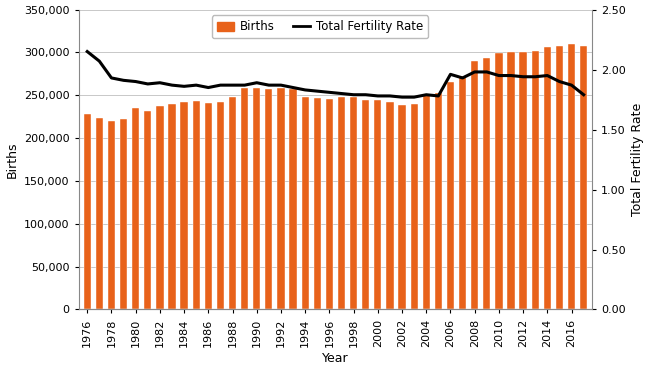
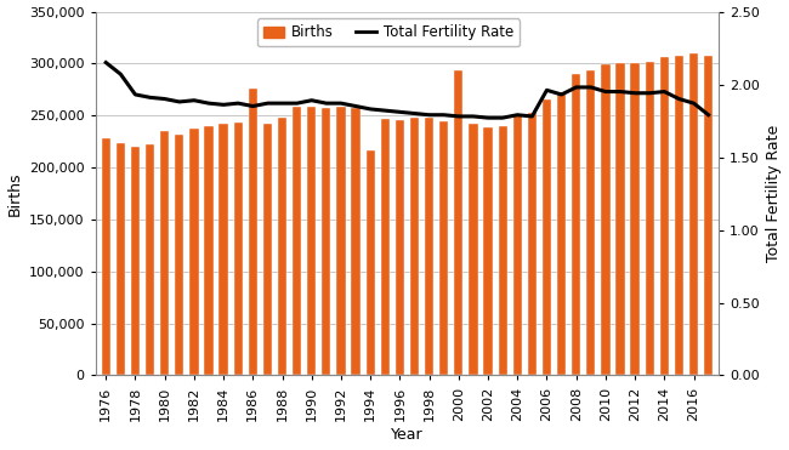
Births/1986: 241,000 -> 276,000
Births/1994: 248,000 -> 216,000
Births/2000: 244,000 -> 294,000
